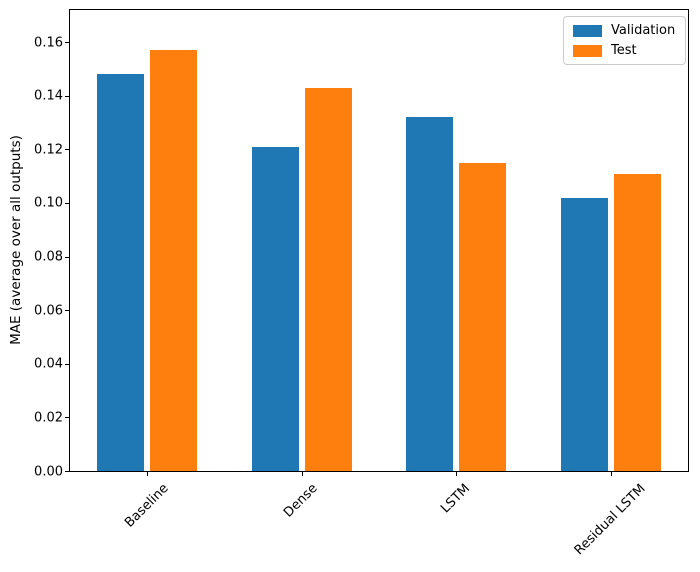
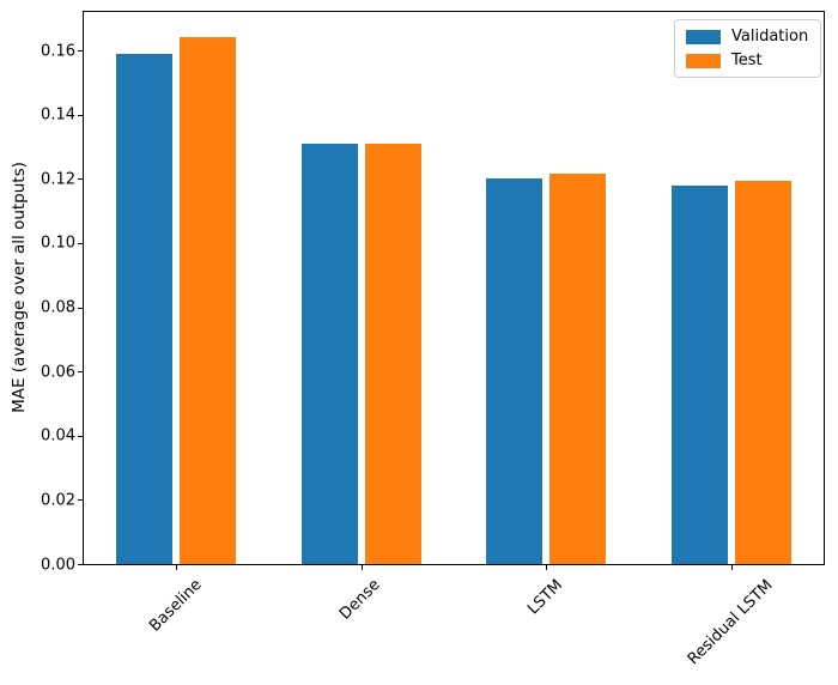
Validation/Baseline: 0.148 -> 0.159
Test/Baseline: 0.157 -> 0.164
Validation/Dense: 0.121 -> 0.131
Test/Dense: 0.143 -> 0.131
Validation/LSTM: 0.132 -> 0.120
Test/LSTM: 0.115 -> 0.121
Validation/Residual LSTM: 0.102 -> 0.118
Test/Residual LSTM: 0.111 -> 0.119
